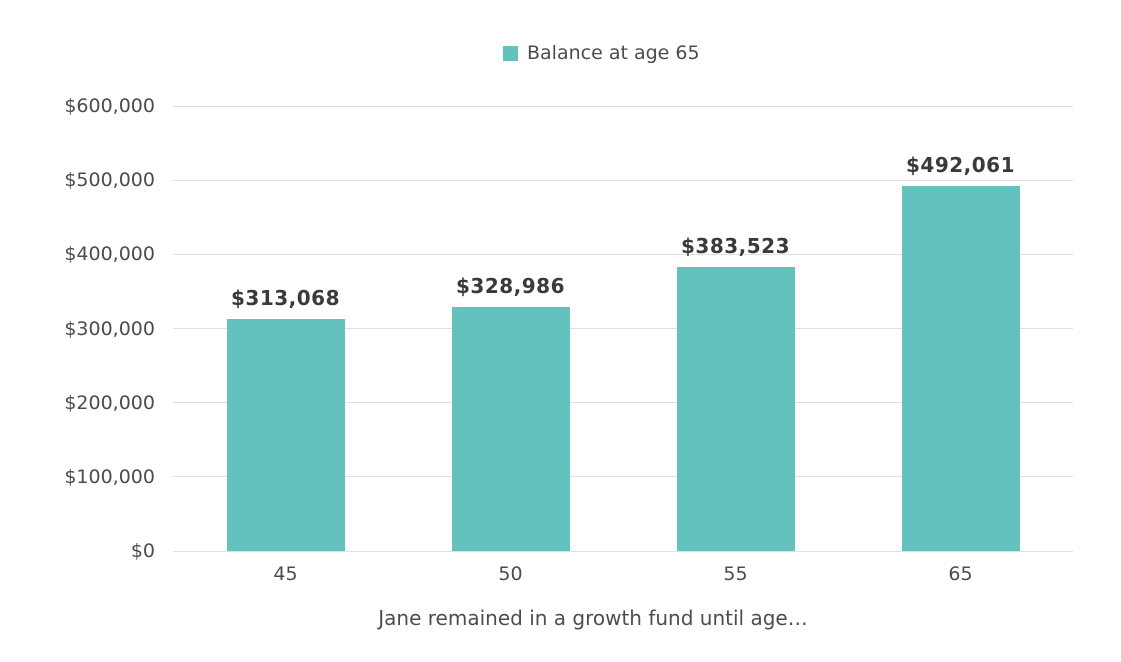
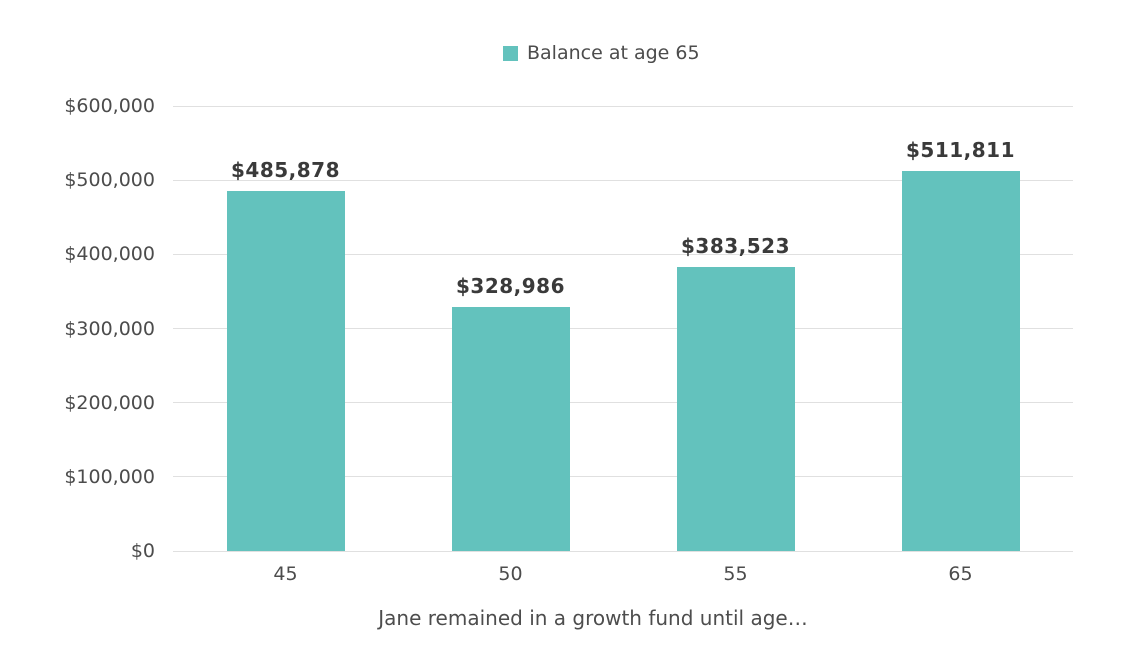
45: $313,068 -> $485,878
65: $492,061 -> $511,811
